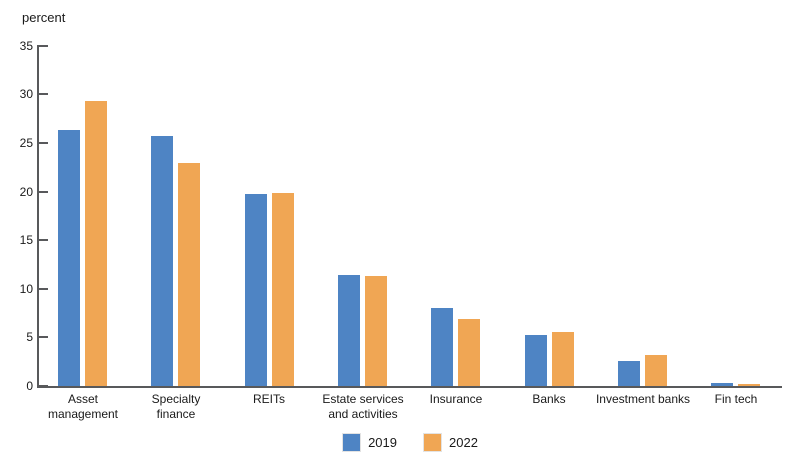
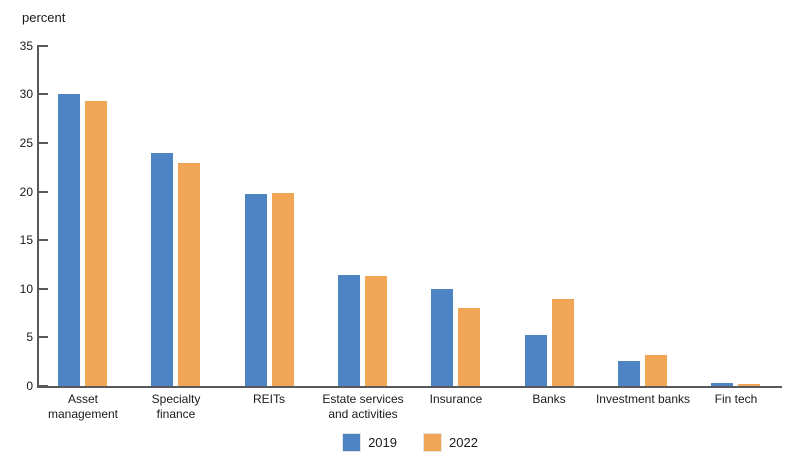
2019/Asset management: 26 -> 30
2019/Specialty finance: 26 -> 24
2019/Insurance: 8 -> 10
2022/Insurance: 7 -> 8
2022/Banks: 6 -> 9
